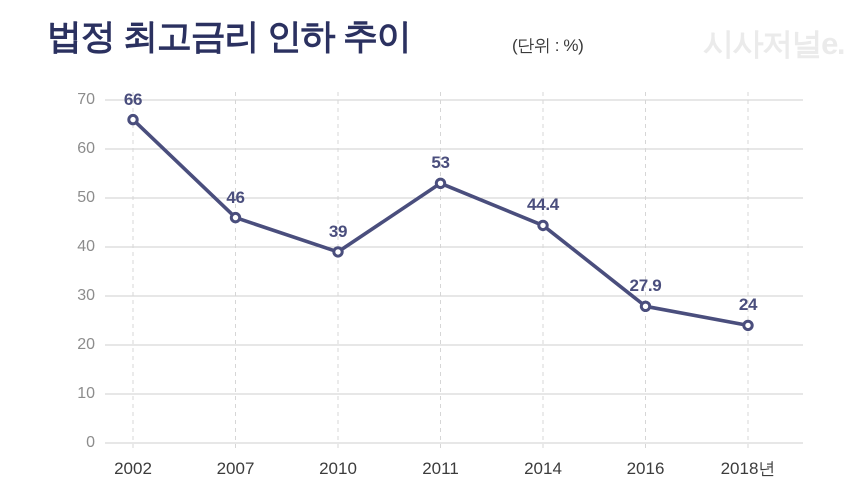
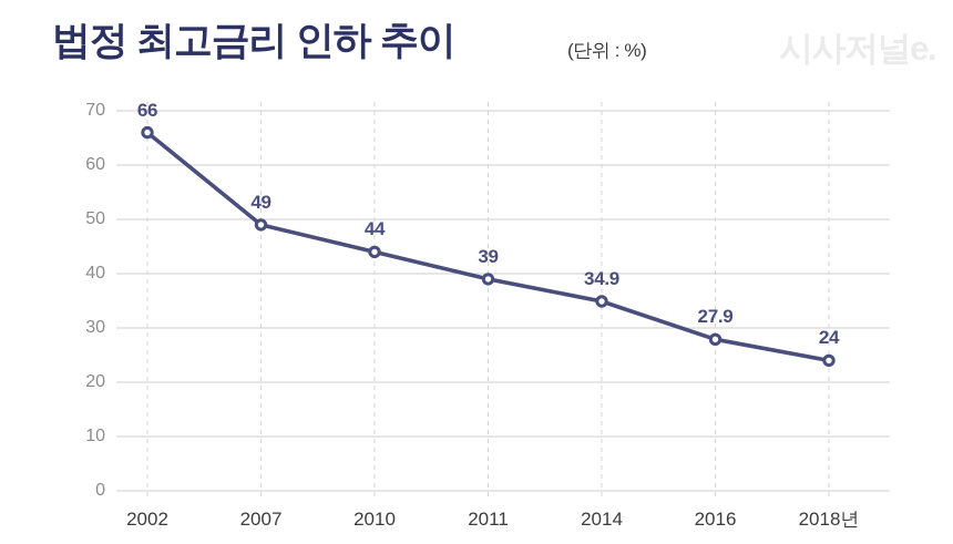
2007: 46 -> 49
2010: 39 -> 44
2011: 53 -> 39
2014: 44.4 -> 34.9
